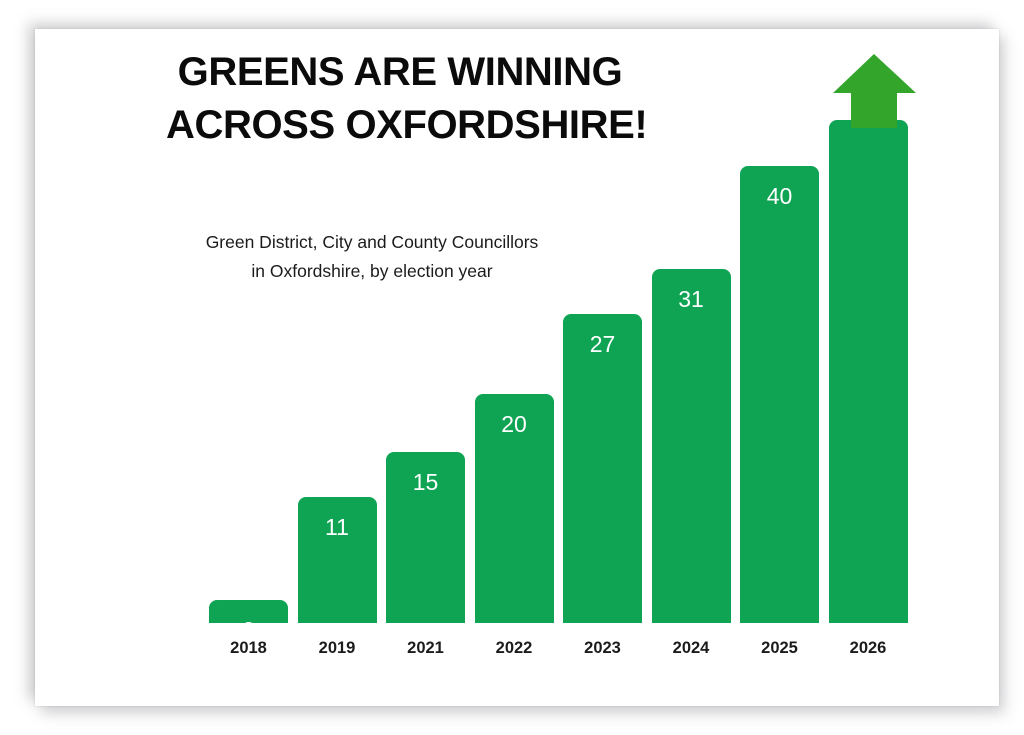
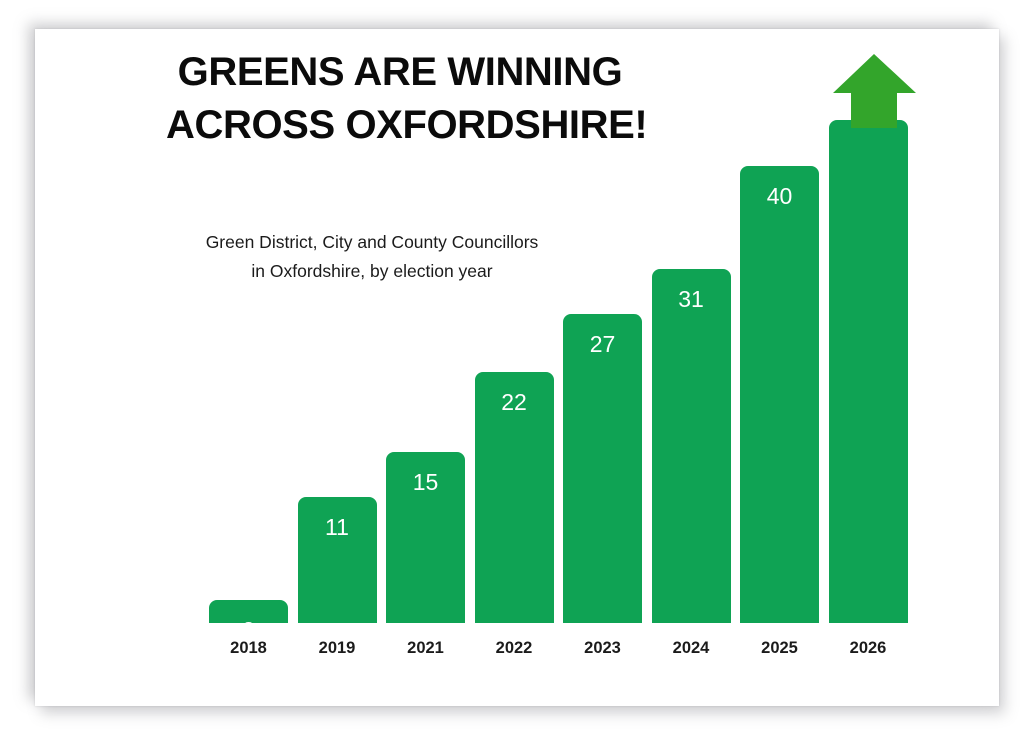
2022: 20 -> 22
